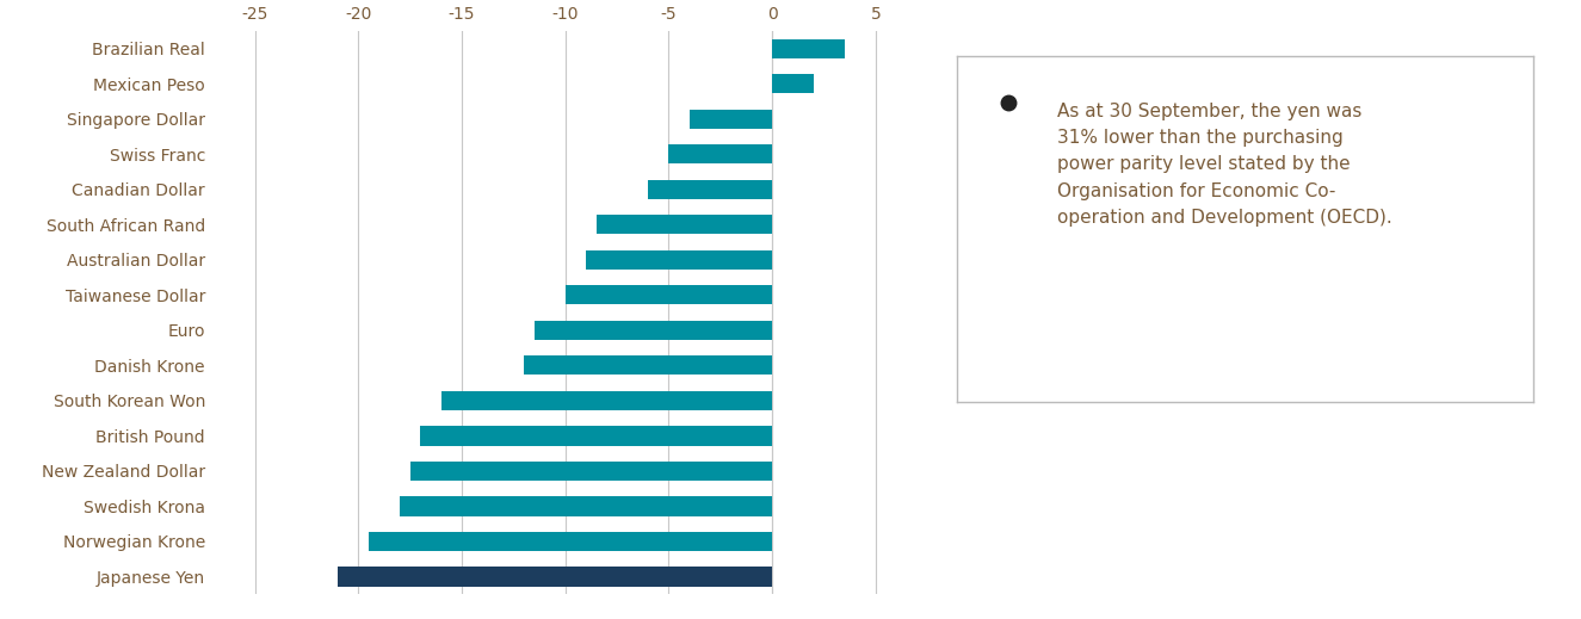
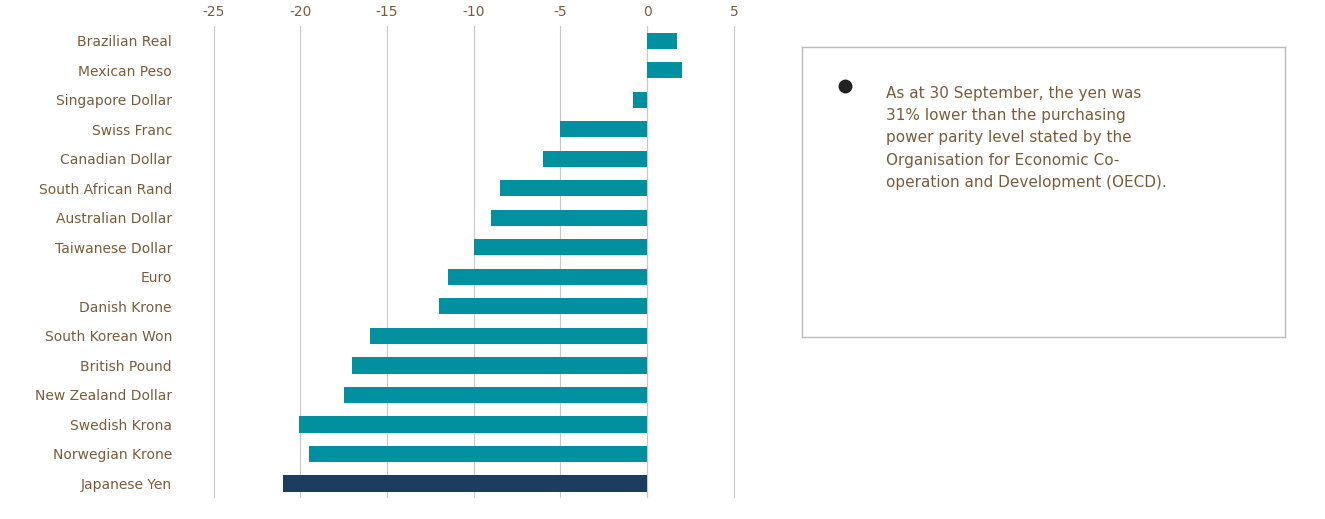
Brazilian Real: 3.5 -> 1.7
Singapore Dollar: -4.0 -> -0.8
Swedish Krona: -18.0 -> -20.1
